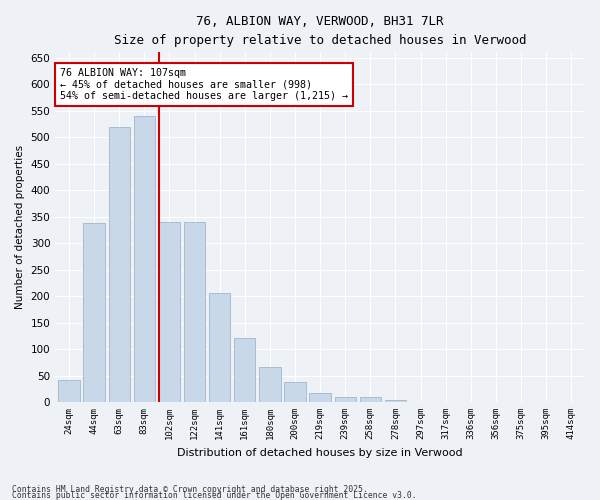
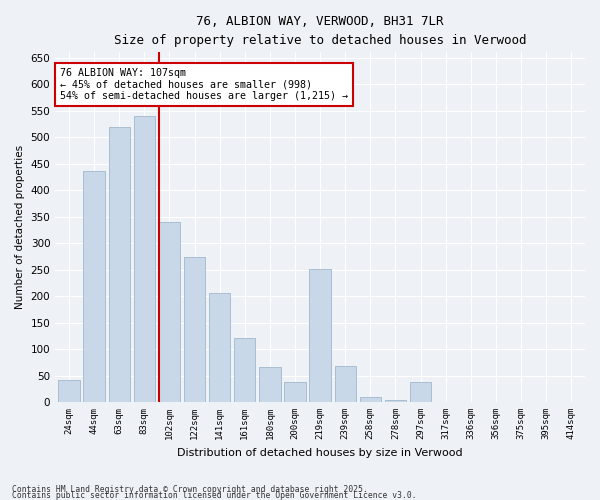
44sqm: 338 -> 436
122sqm: 340 -> 274
219sqm: 17 -> 252
239sqm: 10 -> 68
297sqm: 1 -> 38
